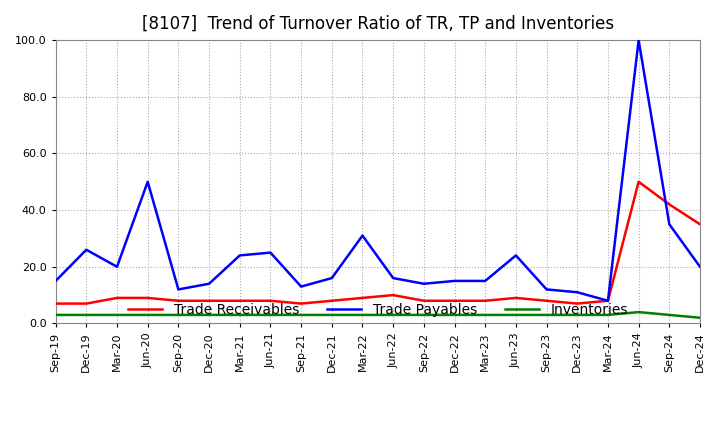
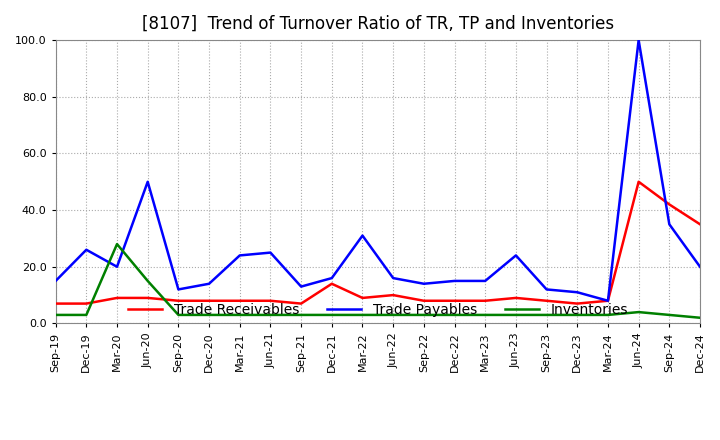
Inventories/Mar-20: 3 -> 28
Inventories/Jun-20: 3 -> 15
Trade Receivables/Dec-21: 8 -> 14
